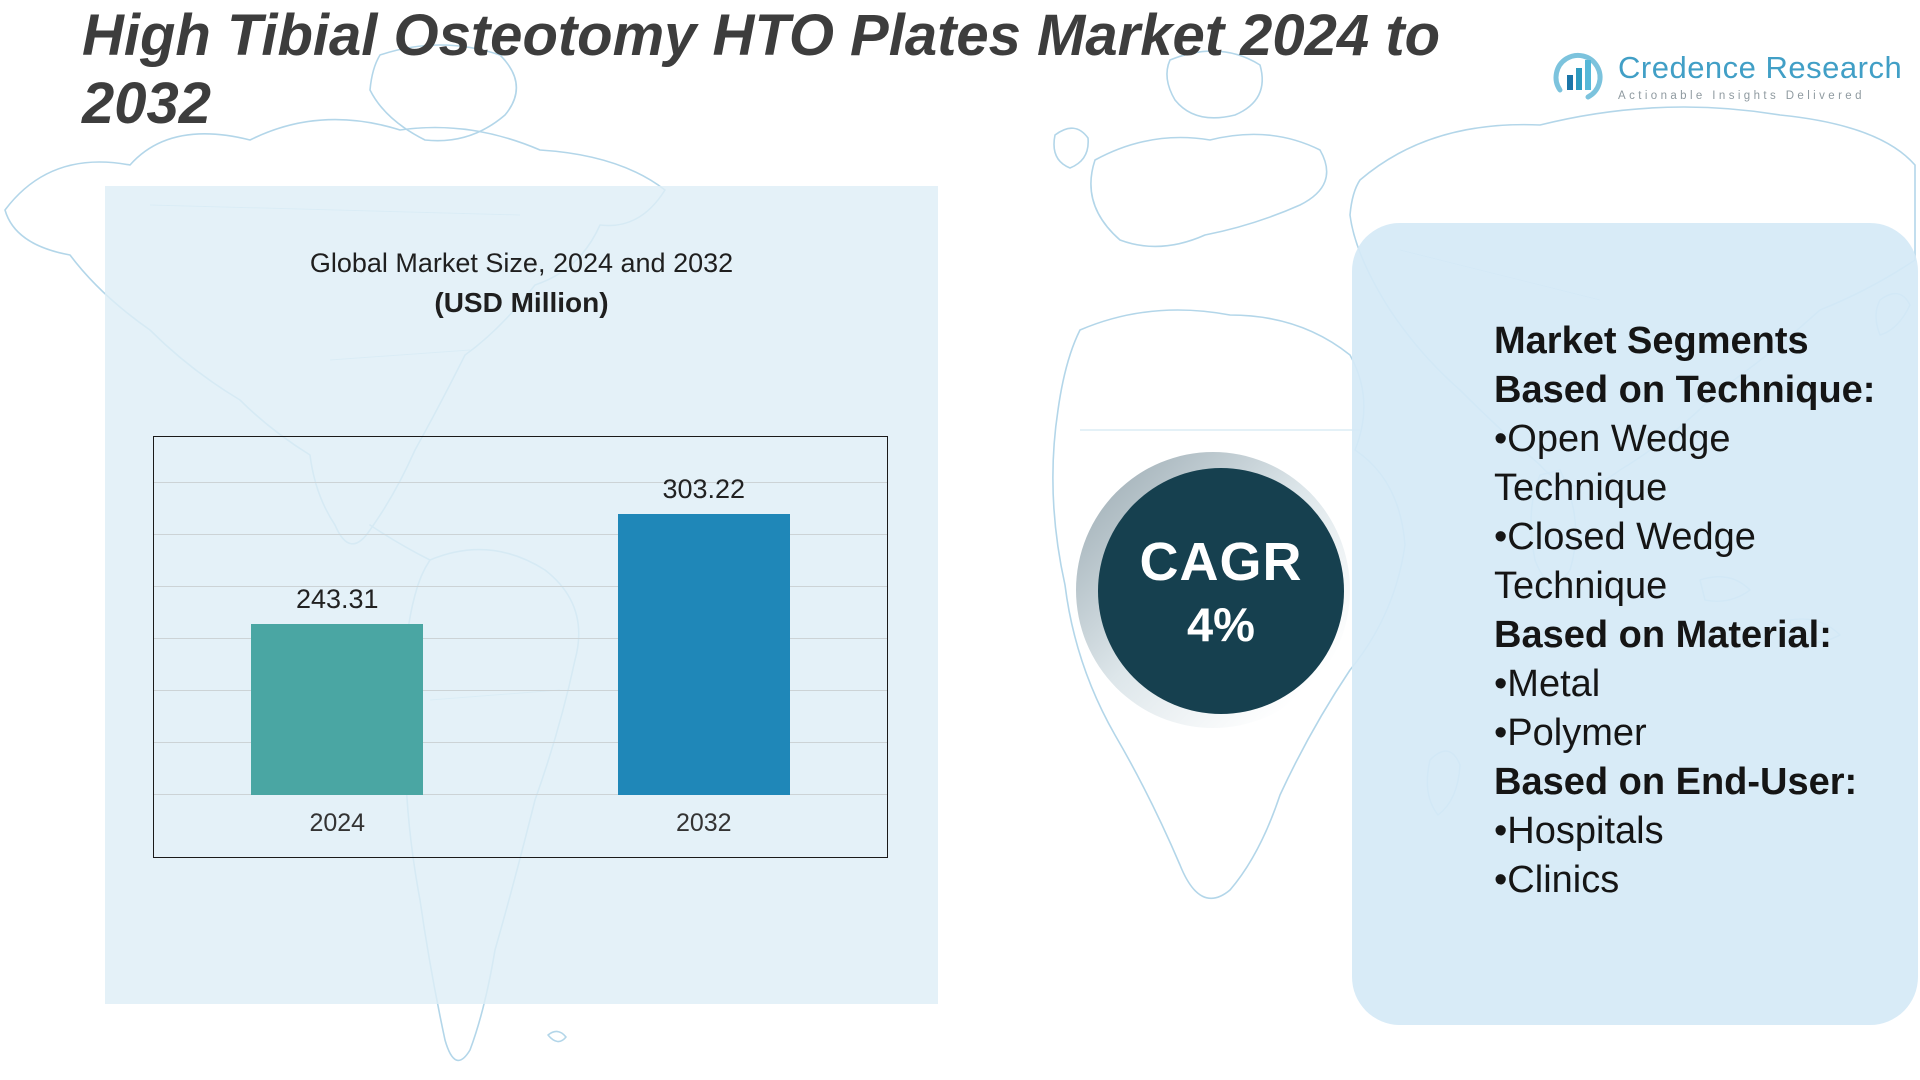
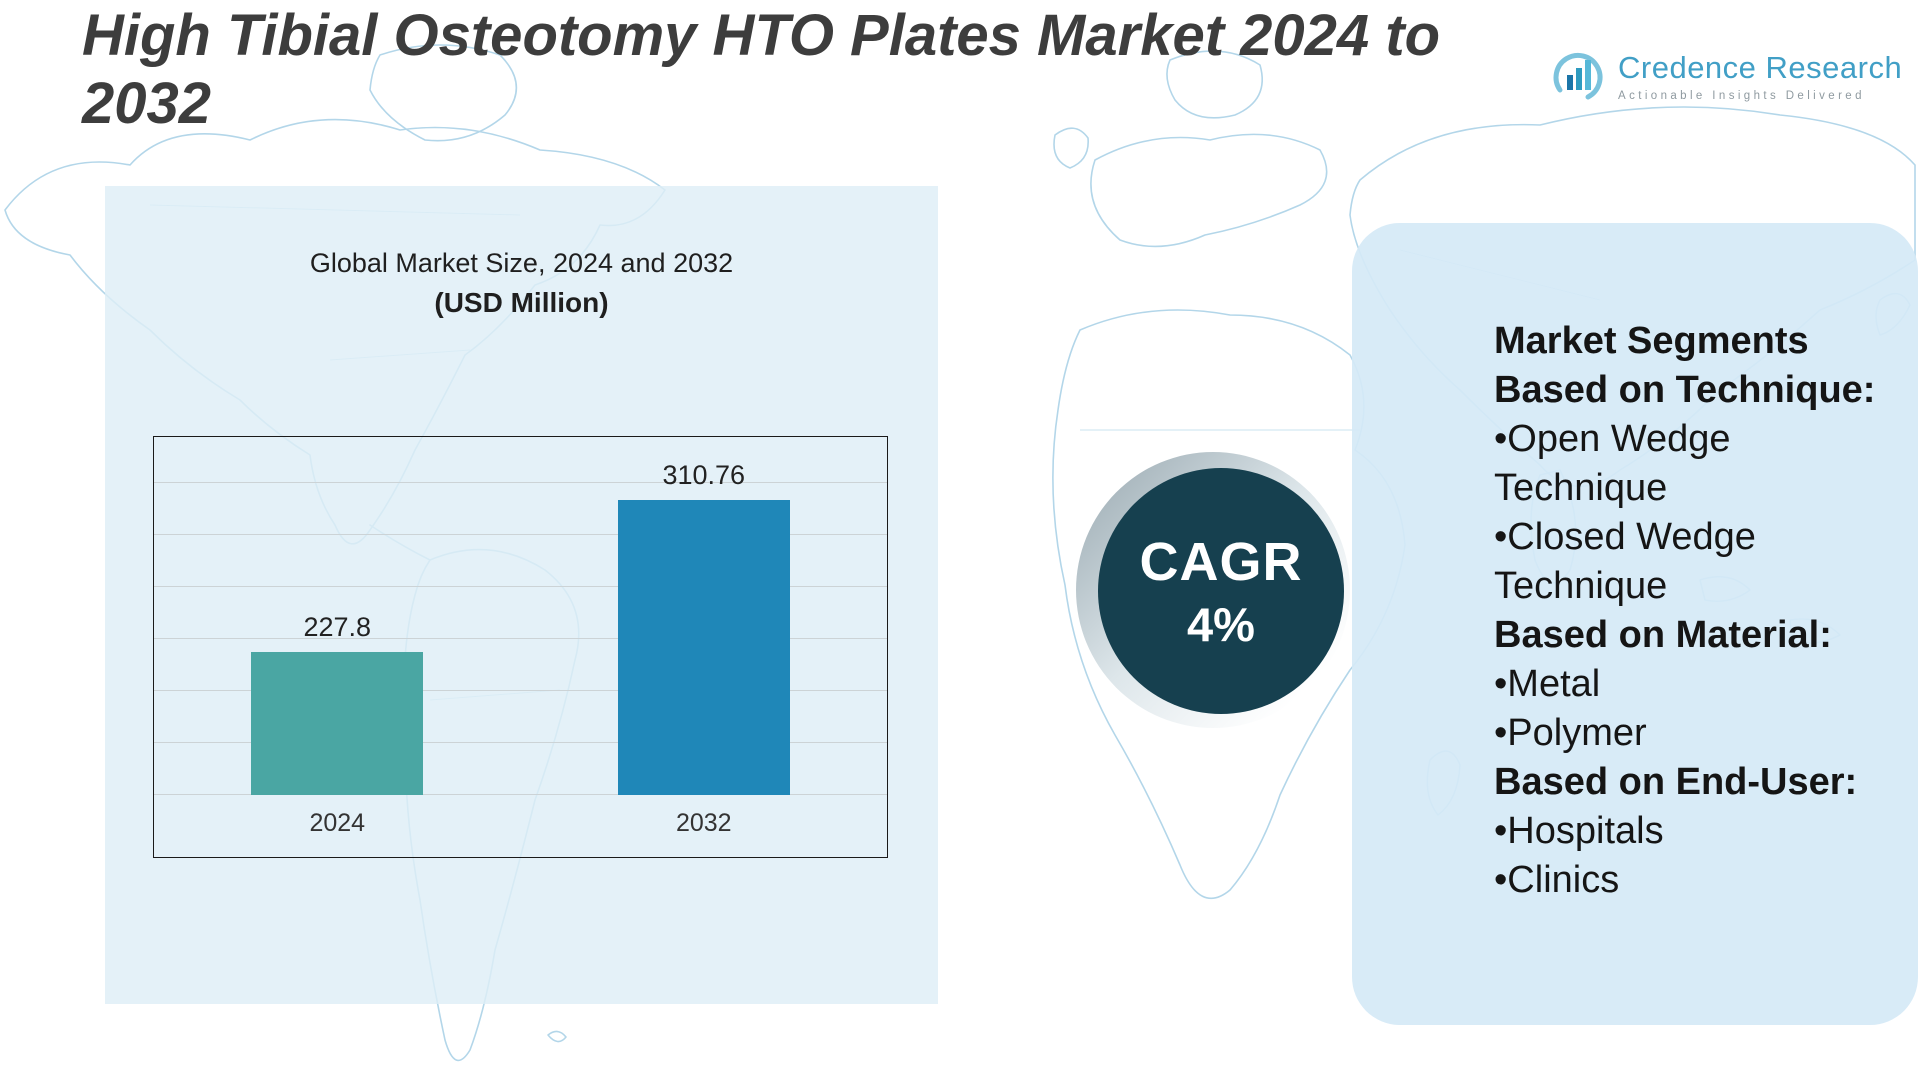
2024: 243.31 -> 227.8
2032: 303.22 -> 310.76
